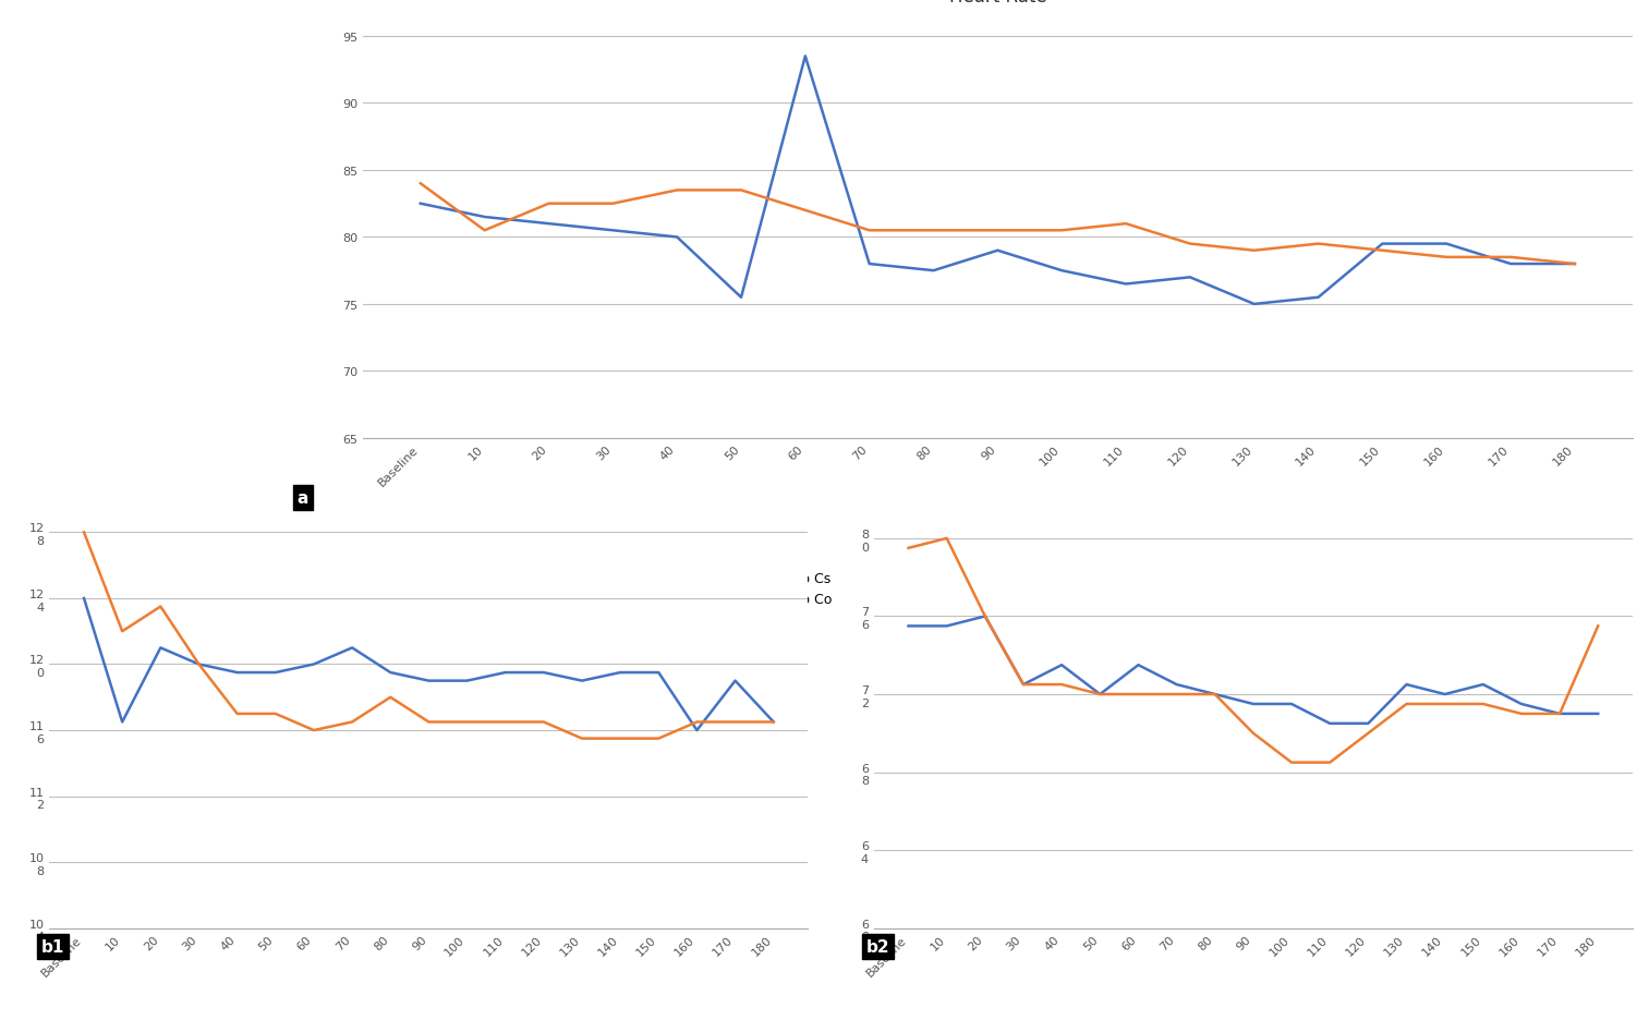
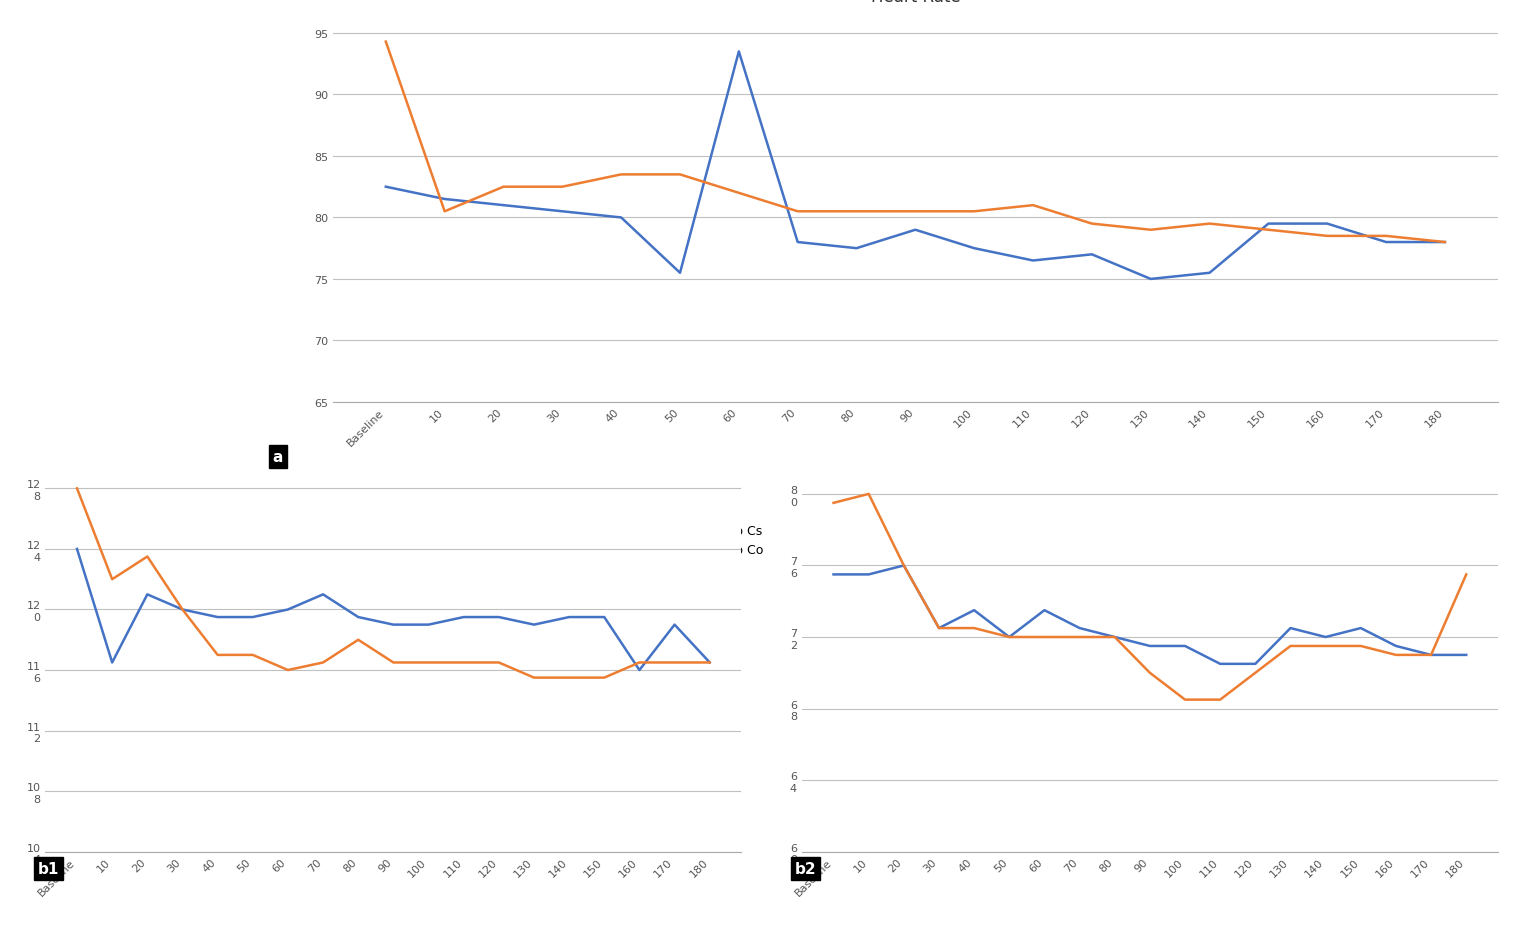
Group Co/Baseline: 84.0 -> 94.3
